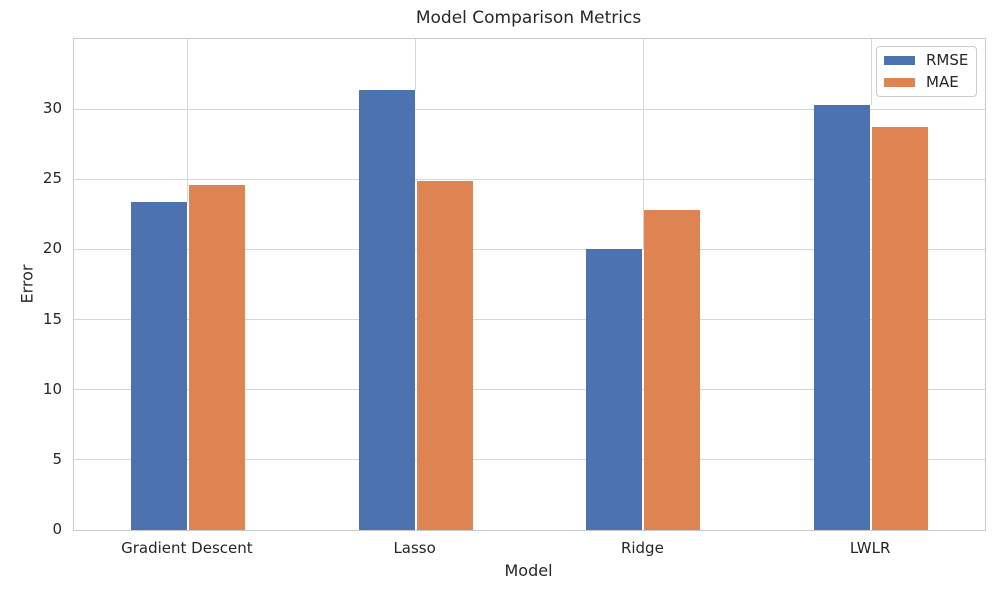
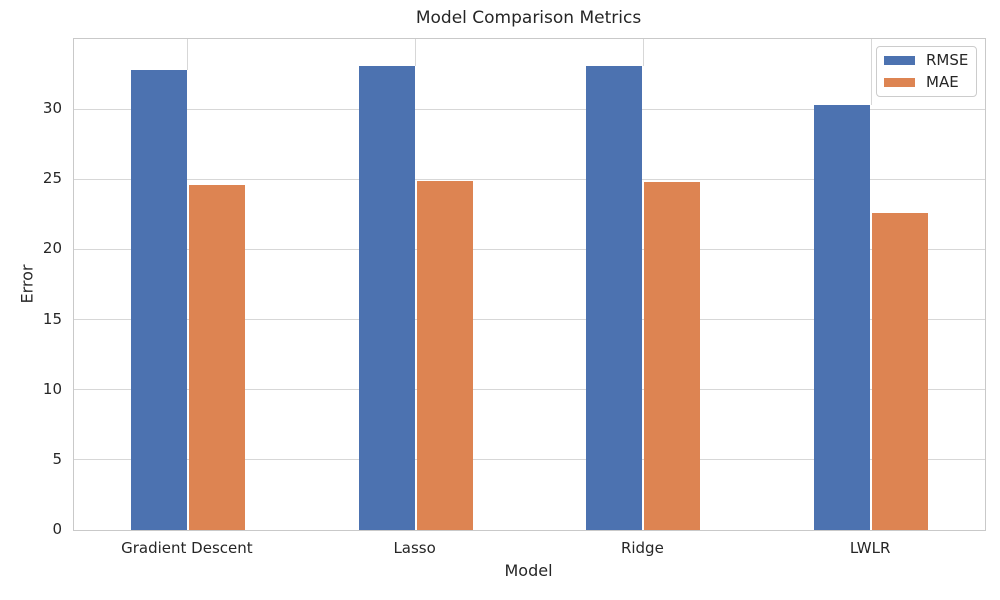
RMSE/Gradient Descent: 23.4 -> 32.8
RMSE/Lasso: 31.4 -> 33.1
RMSE/Ridge: 20.0 -> 33.1
MAE/Ridge: 22.8 -> 24.8
MAE/LWLR: 28.7 -> 22.6
